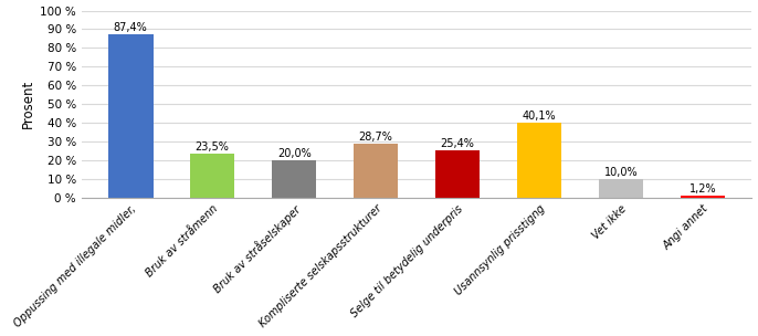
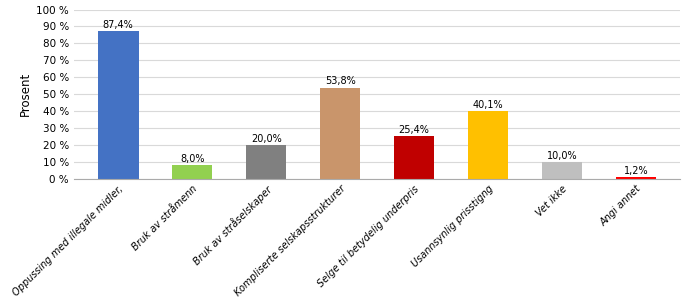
Bruk av stråmenn: 23,5% -> 8,0%
Kompliserte selskapsstrukturer: 28,7% -> 53,8%
